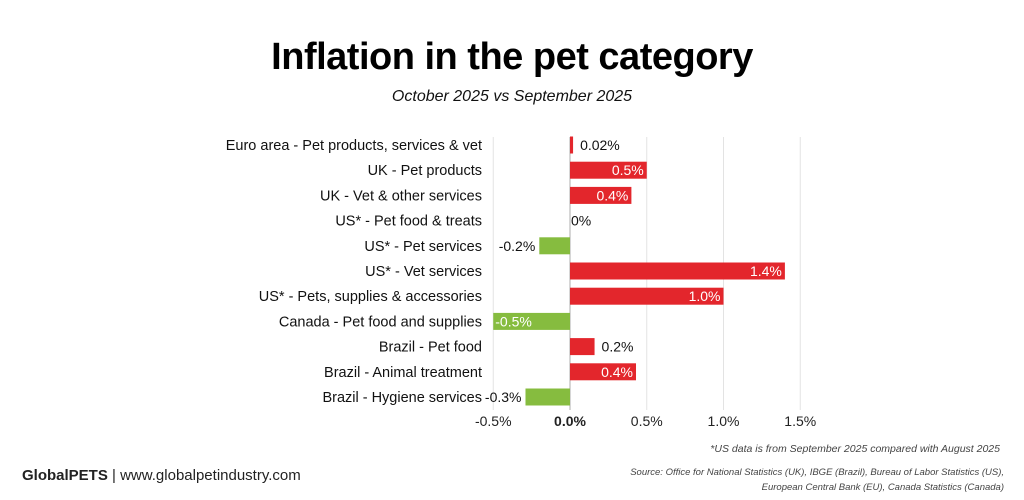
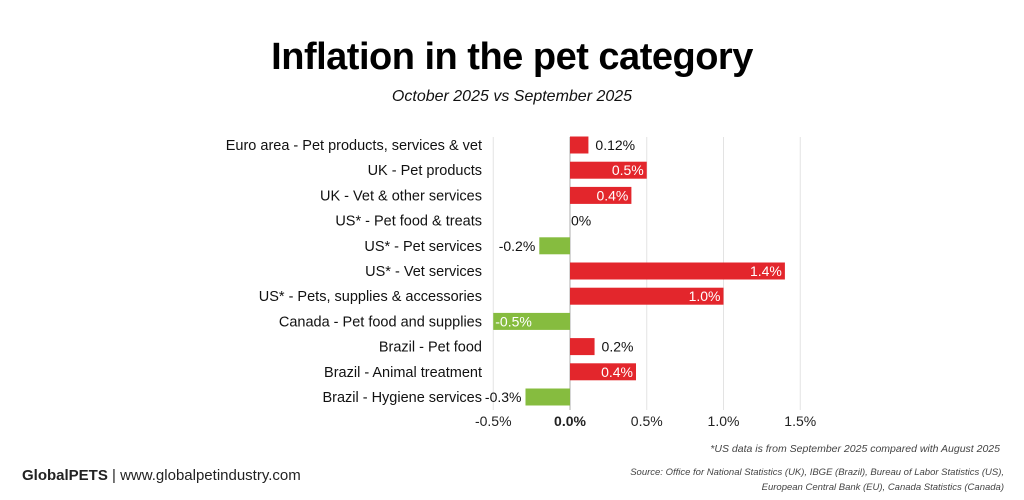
Euro area - Pet products, services & vet: 0.02% -> 0.12%
